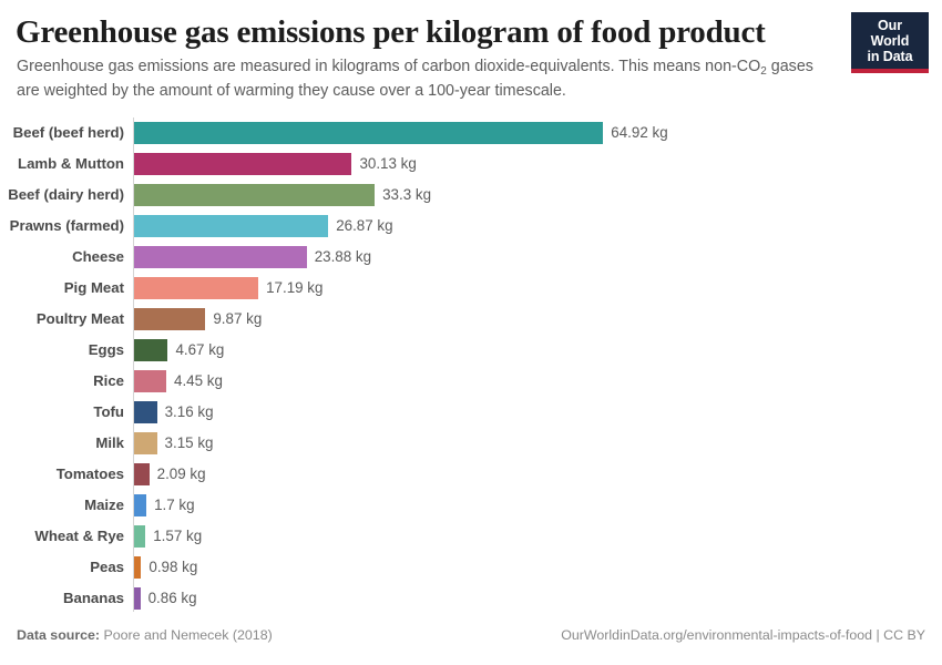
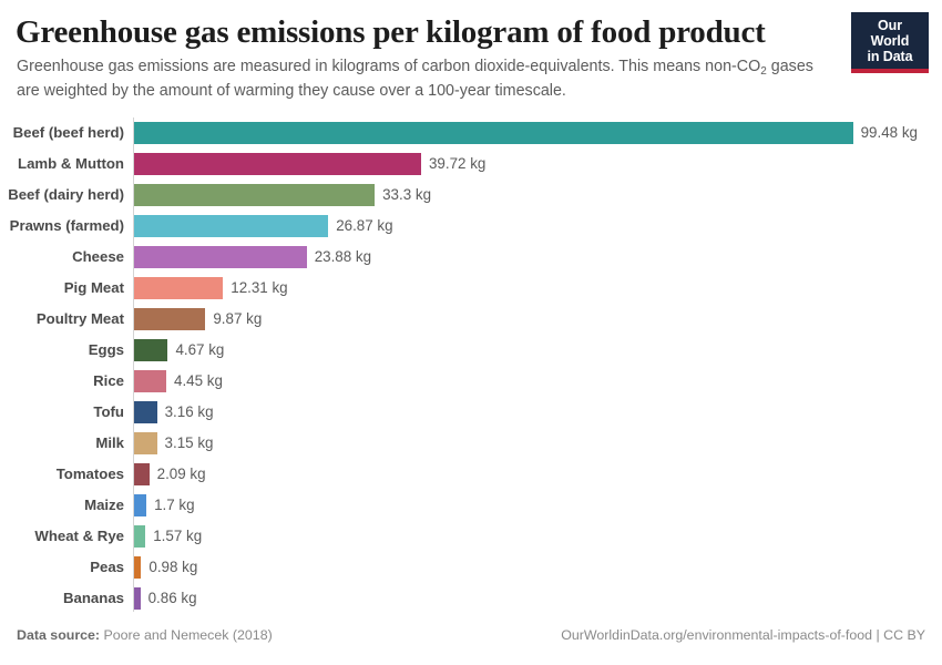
Beef (beef herd): 64.92 -> 99.48
Lamb & Mutton: 30.13 -> 39.72
Pig Meat: 17.19 -> 12.31
